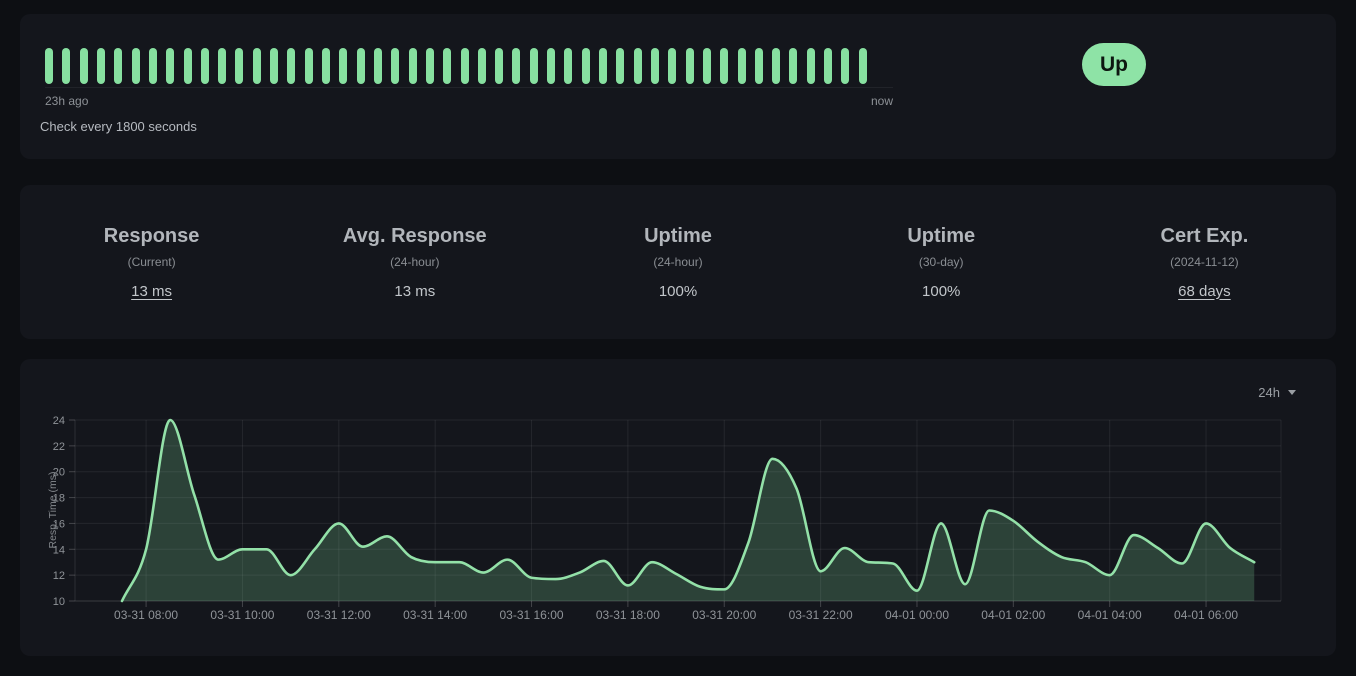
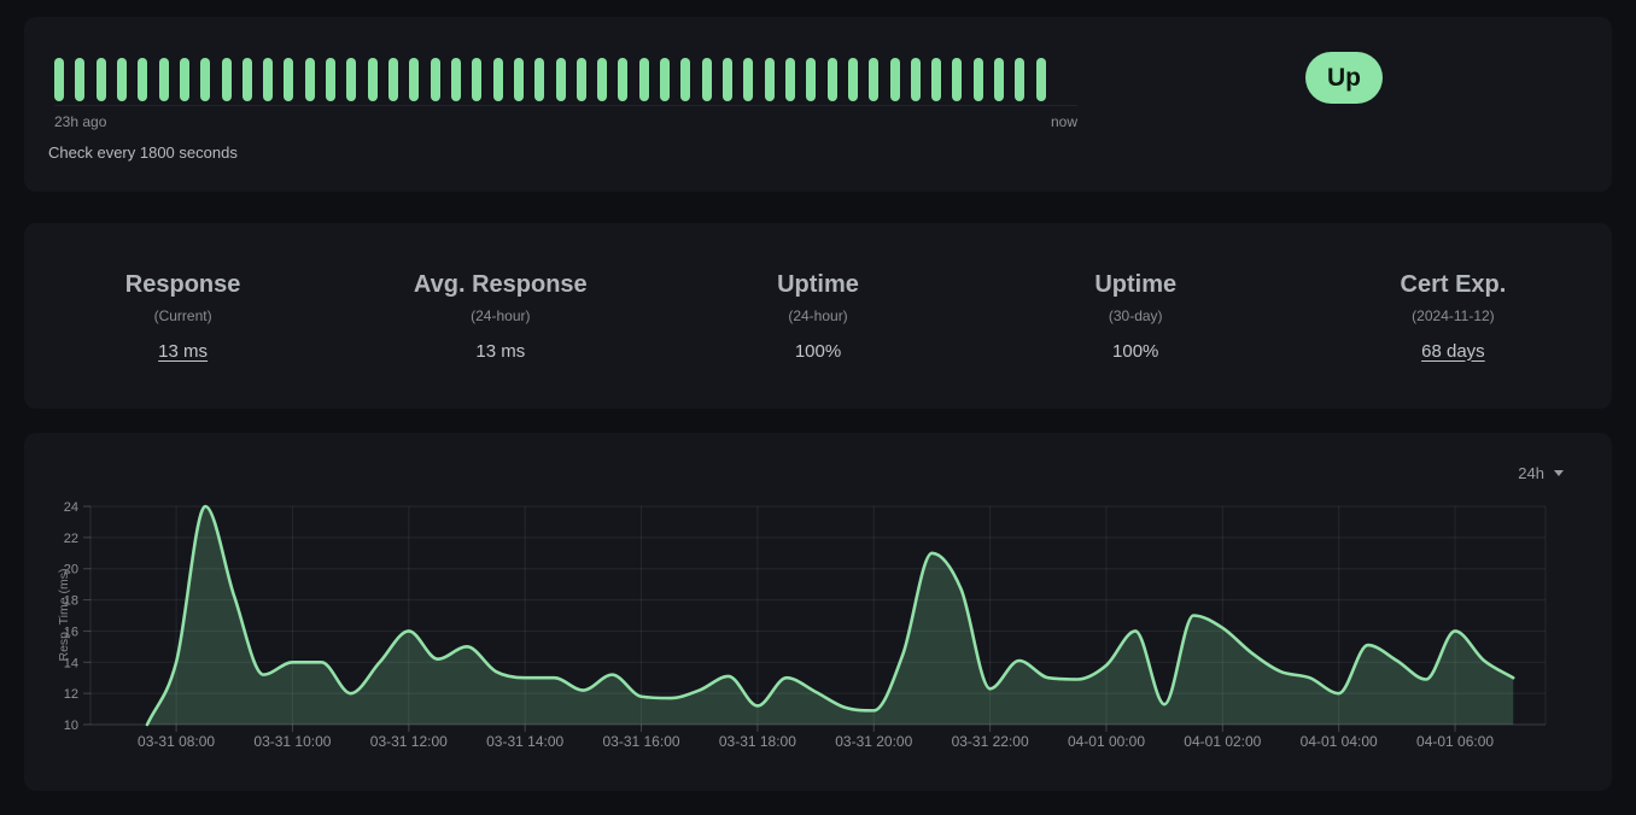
04-01 00:00: 10.8 -> 13.8
